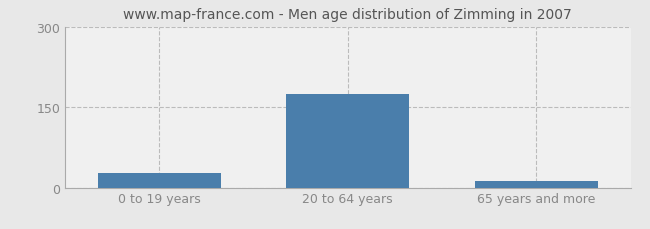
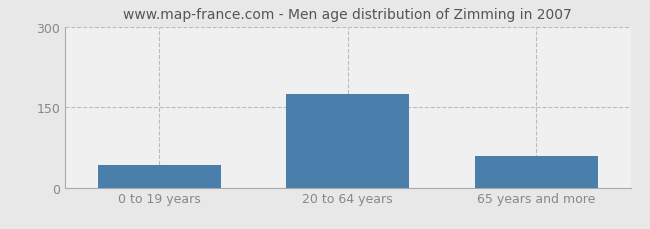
0 to 19 years: 28 -> 42
65 years and more: 13 -> 58
